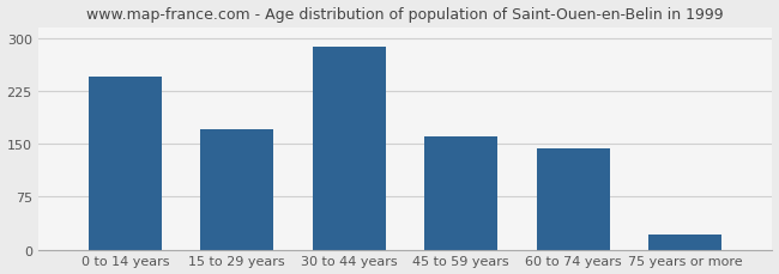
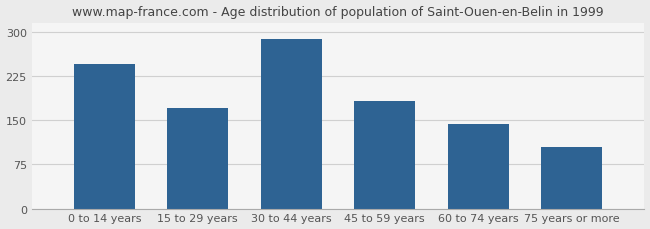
45 to 59 years: 160 -> 182
75 years or more: 22 -> 104
